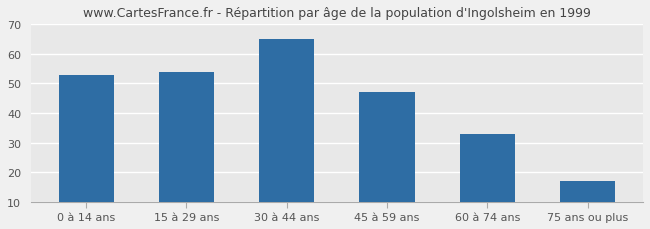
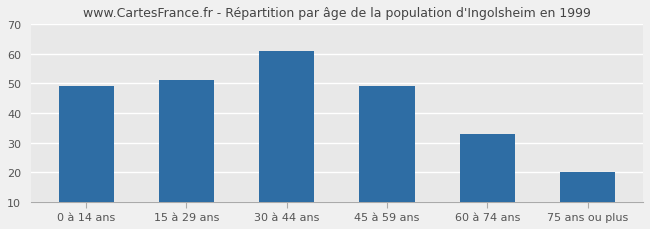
0 à 14 ans: 53 -> 49
15 à 29 ans: 54 -> 51
30 à 44 ans: 65 -> 61
45 à 59 ans: 47 -> 49
75 ans ou plus: 17 -> 20
